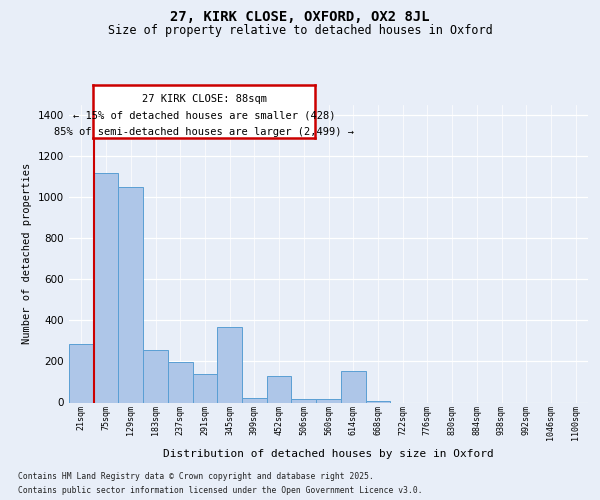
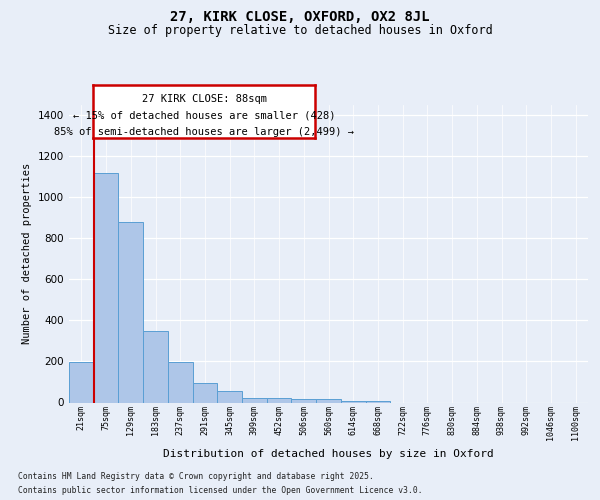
21sqm: 285 -> 195
129sqm: 1050 -> 880
183sqm: 255 -> 350
291sqm: 140 -> 93
345sqm: 370 -> 57
452sqm: 130 -> 20
614sqm: 155 -> 8
